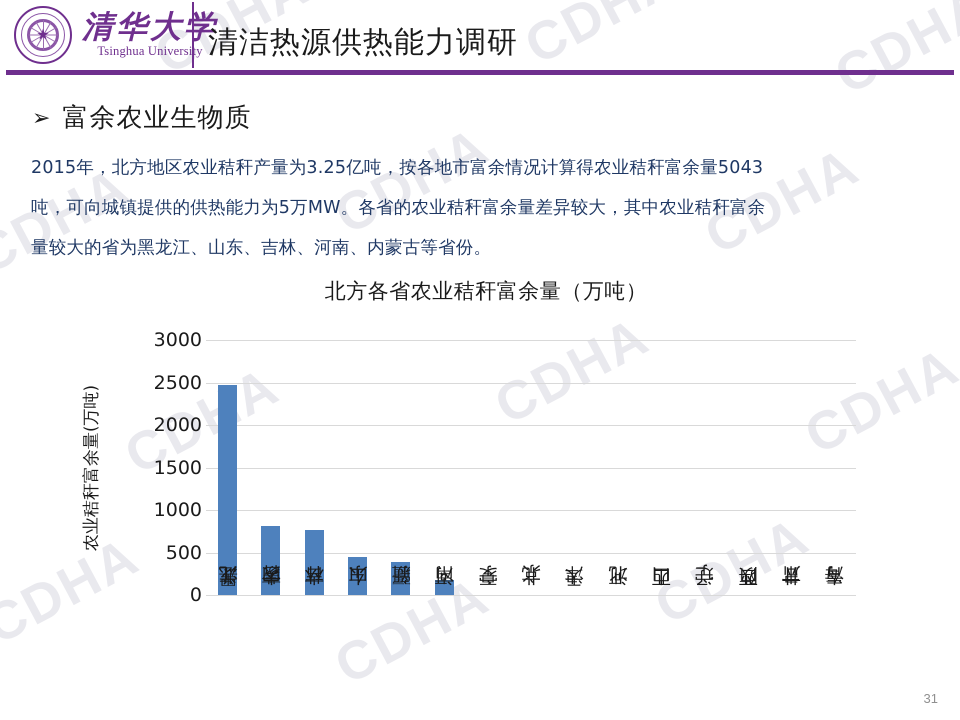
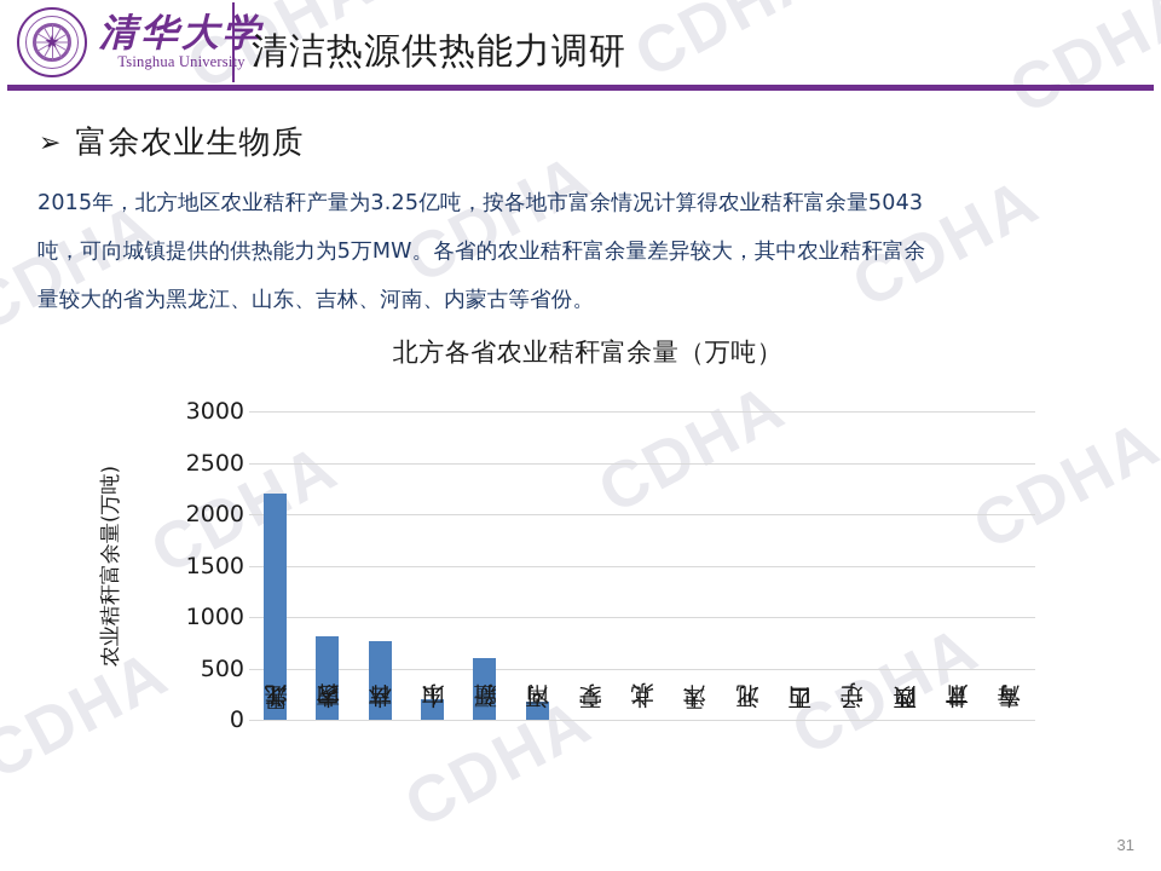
黑龙江: 2500 -> 2200
山东: 400 -> 200
新疆: 400 -> 600
